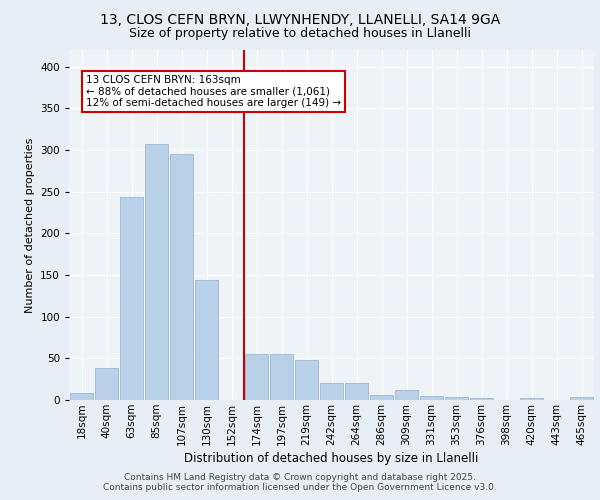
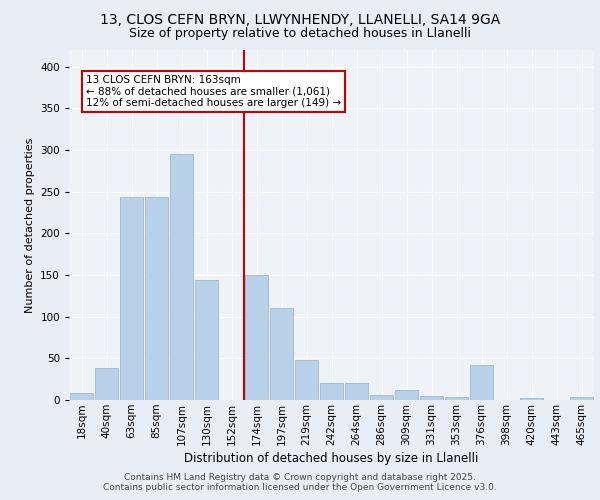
85sqm: 307 -> 244
174sqm: 55 -> 150
197sqm: 55 -> 110
376sqm: 2 -> 42
